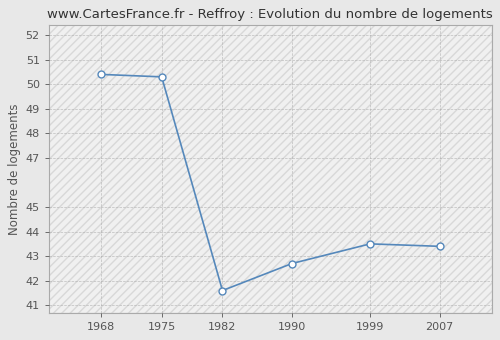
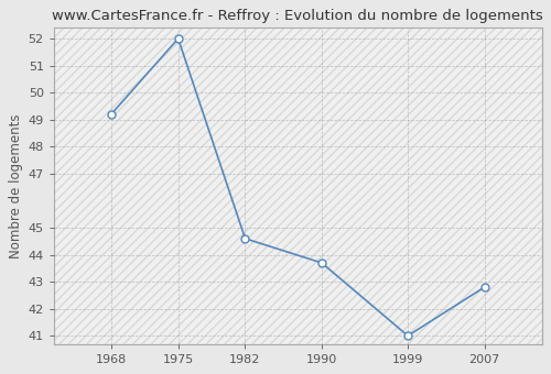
1968: 50.4 -> 49.2
1975: 50.3 -> 52.0
1982: 41.6 -> 44.6
1990: 42.7 -> 43.7
1999: 43.5 -> 41.0
2007: 43.4 -> 42.8
